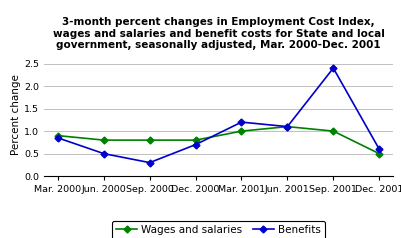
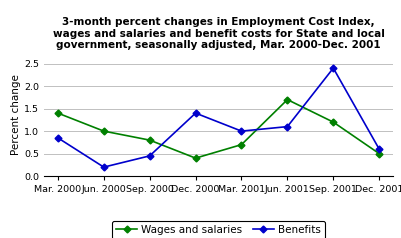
Wages and salaries/Mar. 2000: 0.9 -> 1.4
Wages and salaries/Jun. 2000: 0.8 -> 1.0
Benefits/Jun. 2000: 0.50 -> 0.20
Benefits/Sep. 2000: 0.30 -> 0.45
Wages and salaries/Dec. 2000: 0.8 -> 0.4
Benefits/Dec. 2000: 0.70 -> 1.40
Wages and salaries/Mar. 2001: 1.0 -> 0.7
Benefits/Mar. 2001: 1.20 -> 1.00
Wages and salaries/Jun. 2001: 1.1 -> 1.7
Wages and salaries/Sep. 2001: 1.0 -> 1.2
